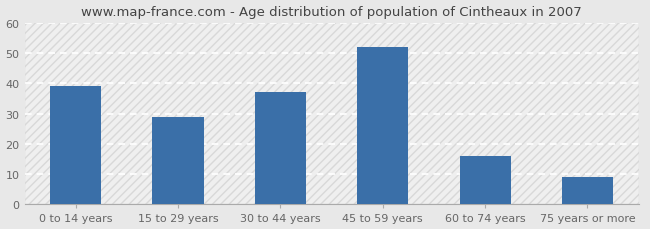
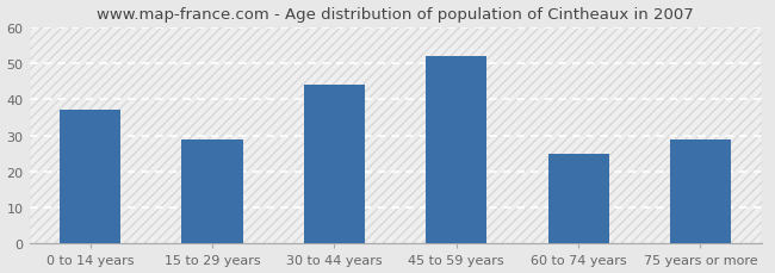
0 to 14 years: 39 -> 37
30 to 44 years: 37 -> 44
60 to 74 years: 16 -> 25
75 years or more: 9 -> 29
